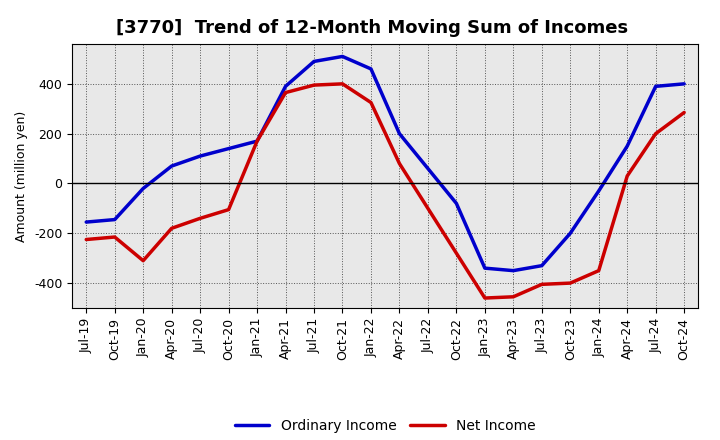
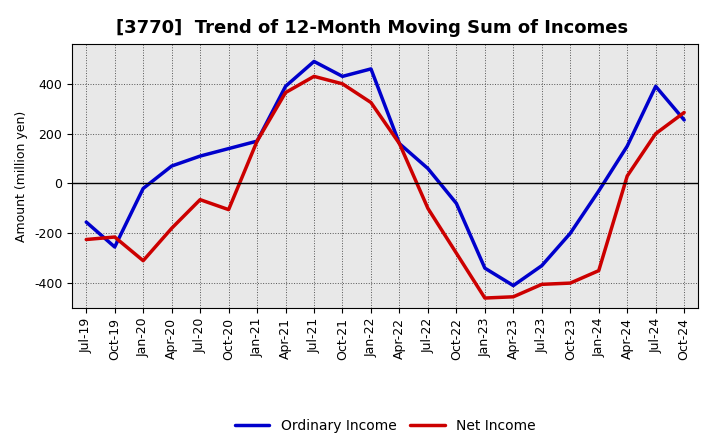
Ordinary Income/Oct-19: -145 -> -255
Net Income/Jul-20: -140 -> -65
Net Income/Jul-21: 395 -> 430
Ordinary Income/Oct-21: 510 -> 430
Ordinary Income/Apr-22: 200 -> 160
Net Income/Apr-22: 80 -> 160
Ordinary Income/Apr-23: -350 -> -410
Ordinary Income/Oct-24: 400 -> 255
